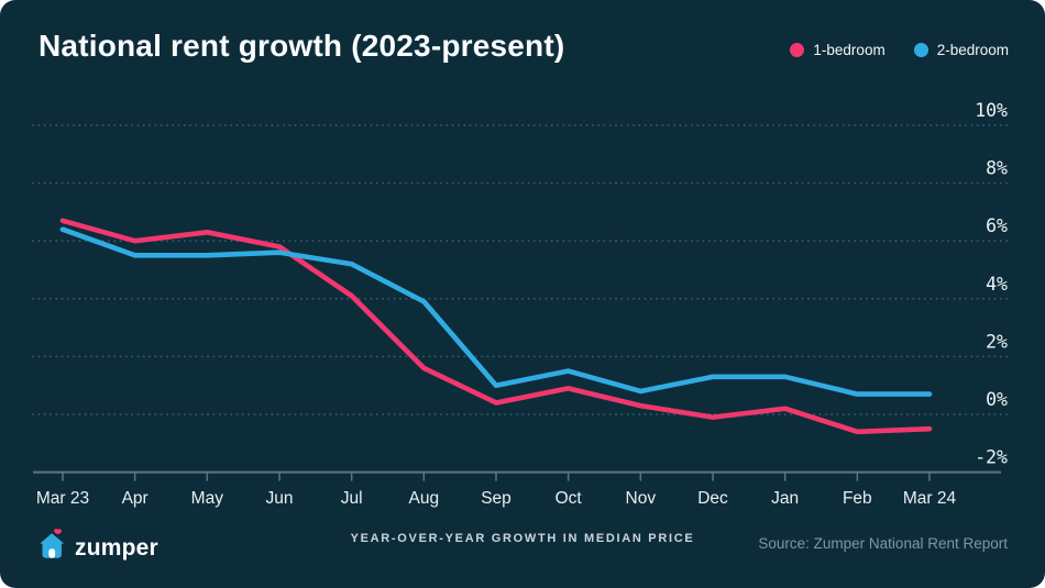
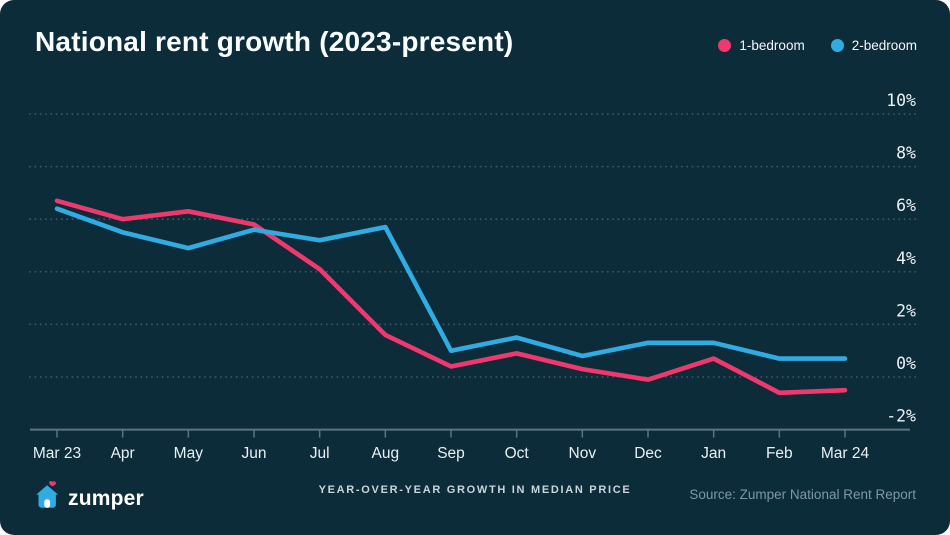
2-bedroom/May: 5.5% -> 4.9%
2-bedroom/Aug: 3.9% -> 5.7%
1-bedroom/Jan: 0.2% -> 0.7%
